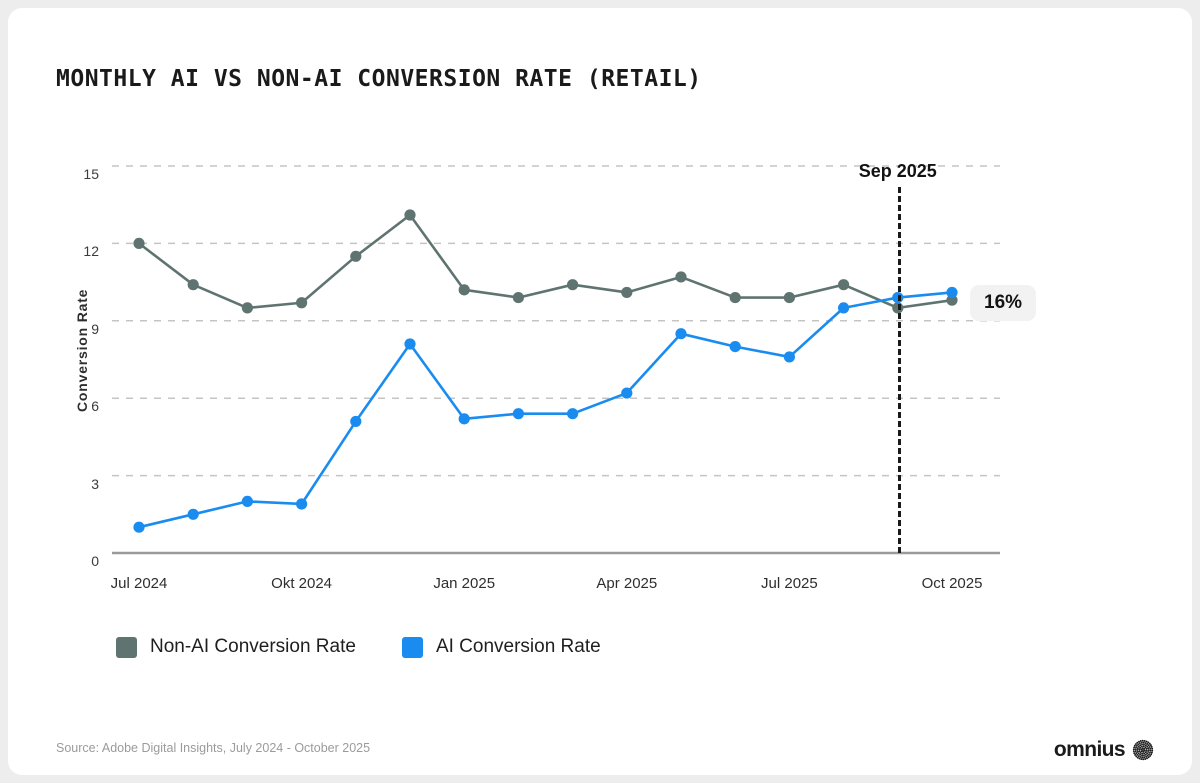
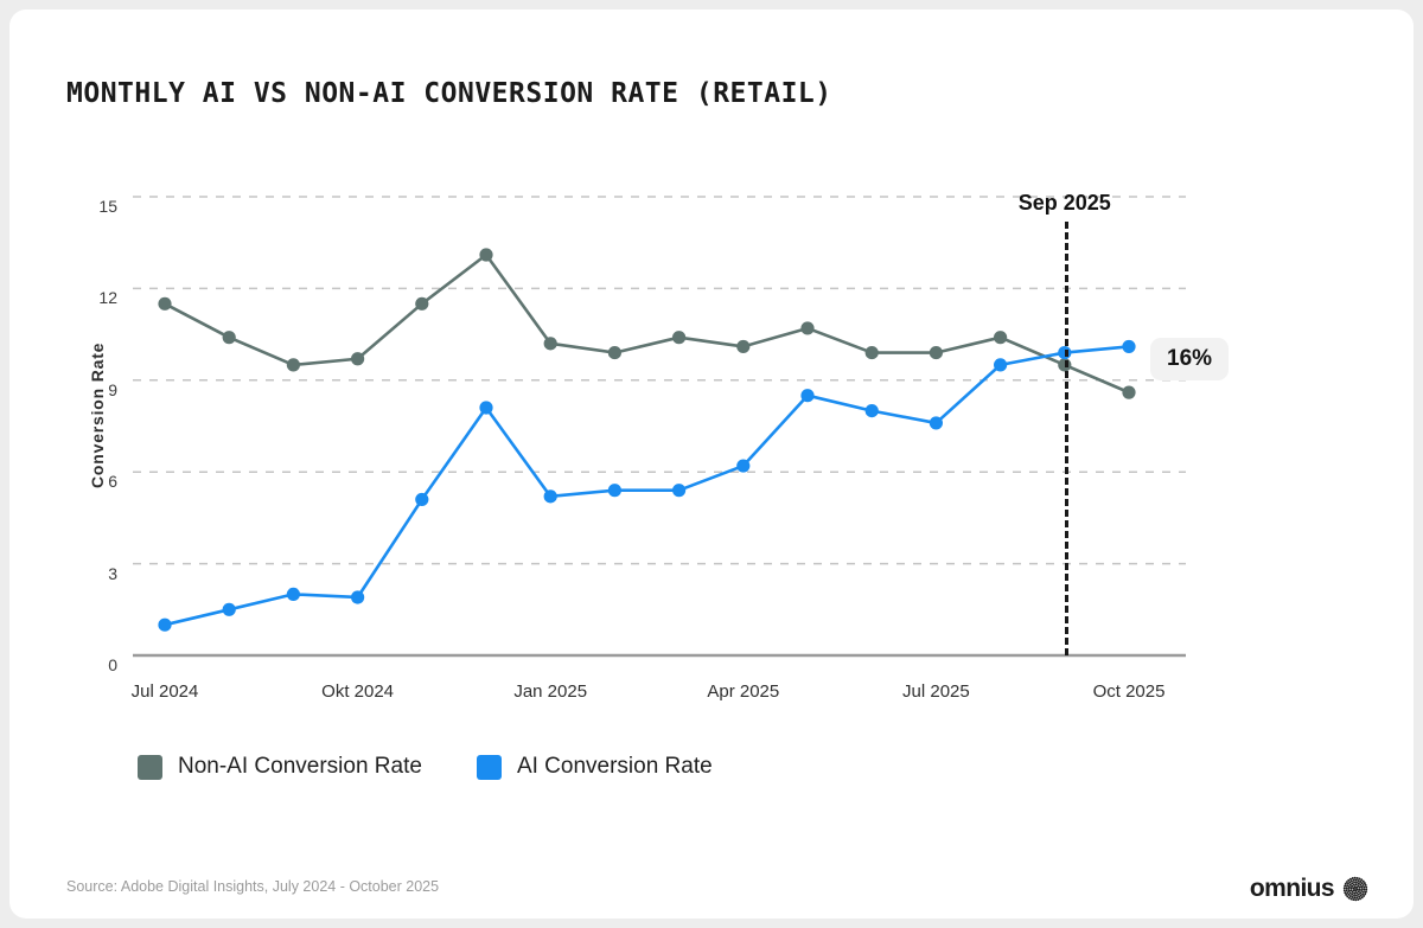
Non-AI Conversion Rate/Jul 2024: 12.0 -> 11.5
Non-AI Conversion Rate/Oct 2025: 9.8 -> 8.6
